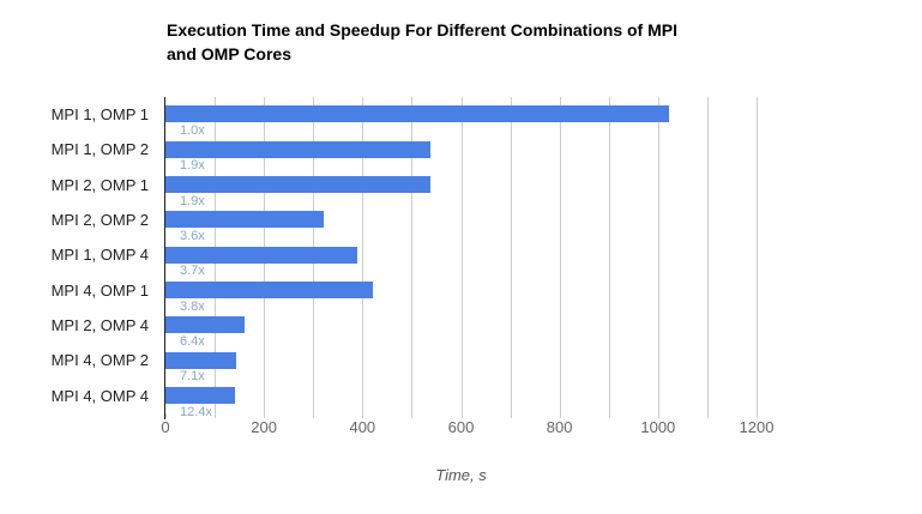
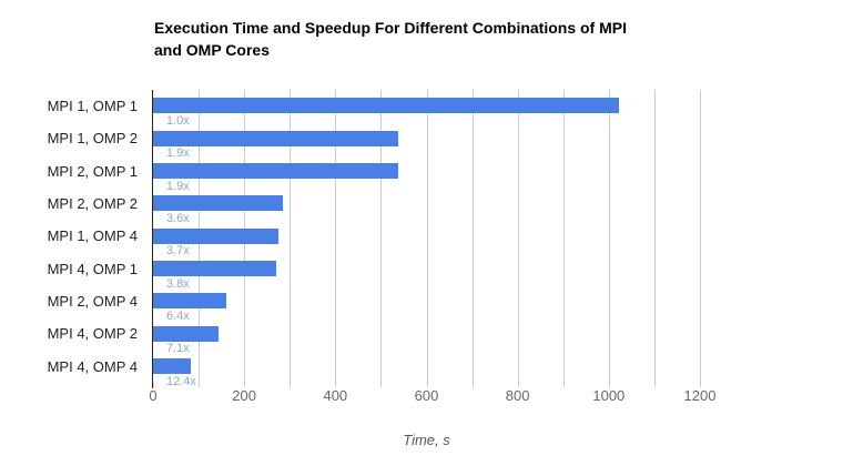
MPI 2, OMP 2: 320 -> 280
MPI 1, OMP 4: 390 -> 280
MPI 4, OMP 1: 420 -> 270
MPI 4, OMP 4: 140 -> 80
